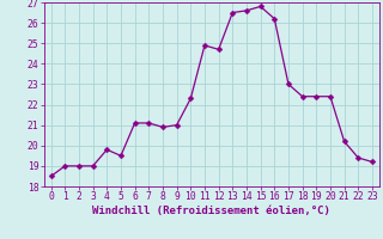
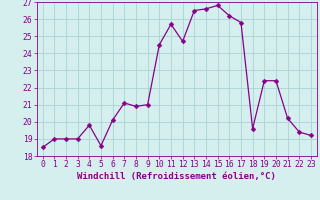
5: 19.5 -> 18.6
6: 21.1 -> 20.1
10: 22.3 -> 24.5
11: 24.9 -> 25.7
17: 23.0 -> 25.8
18: 22.4 -> 19.6
